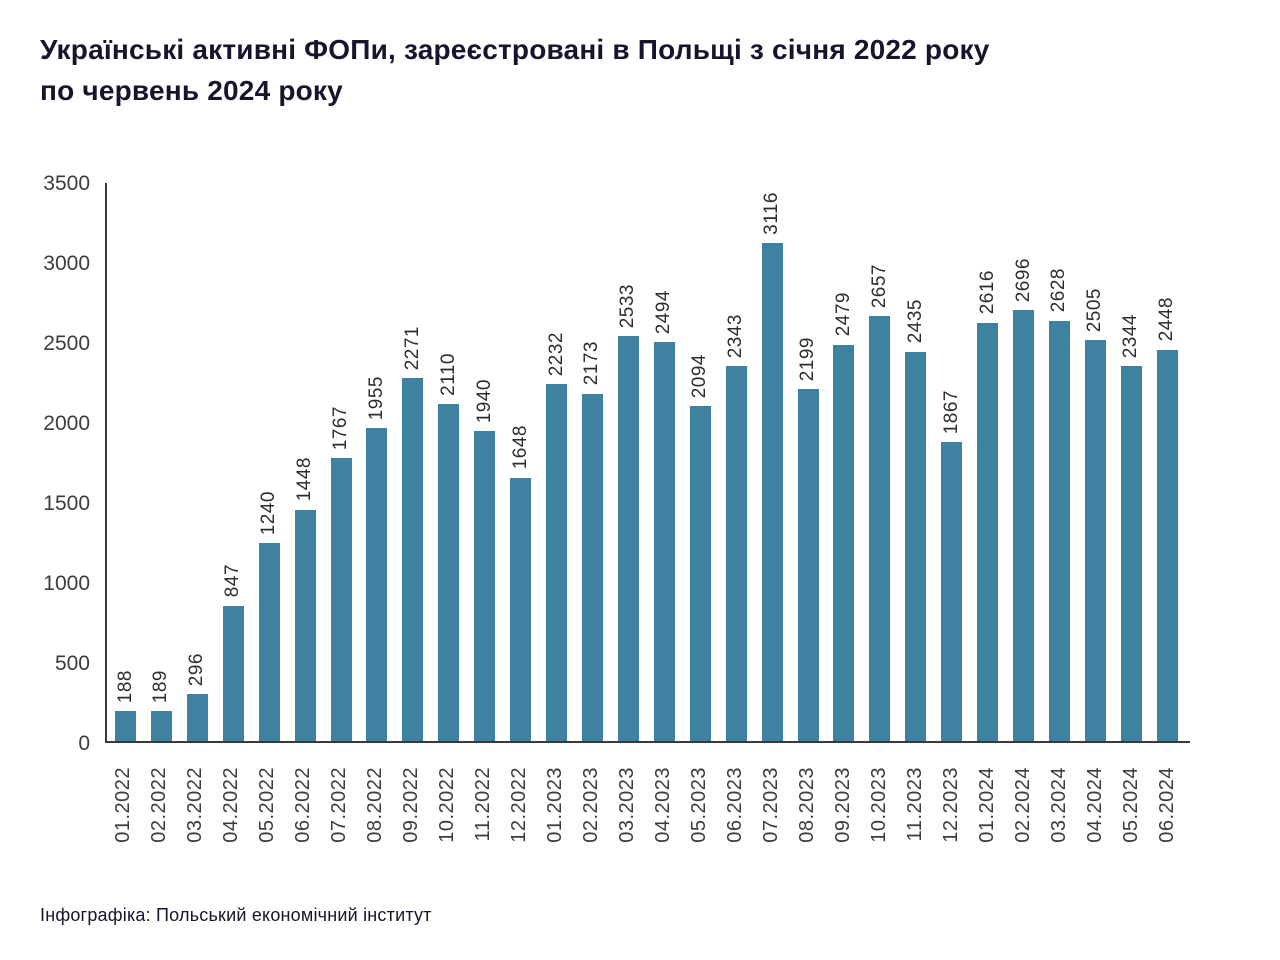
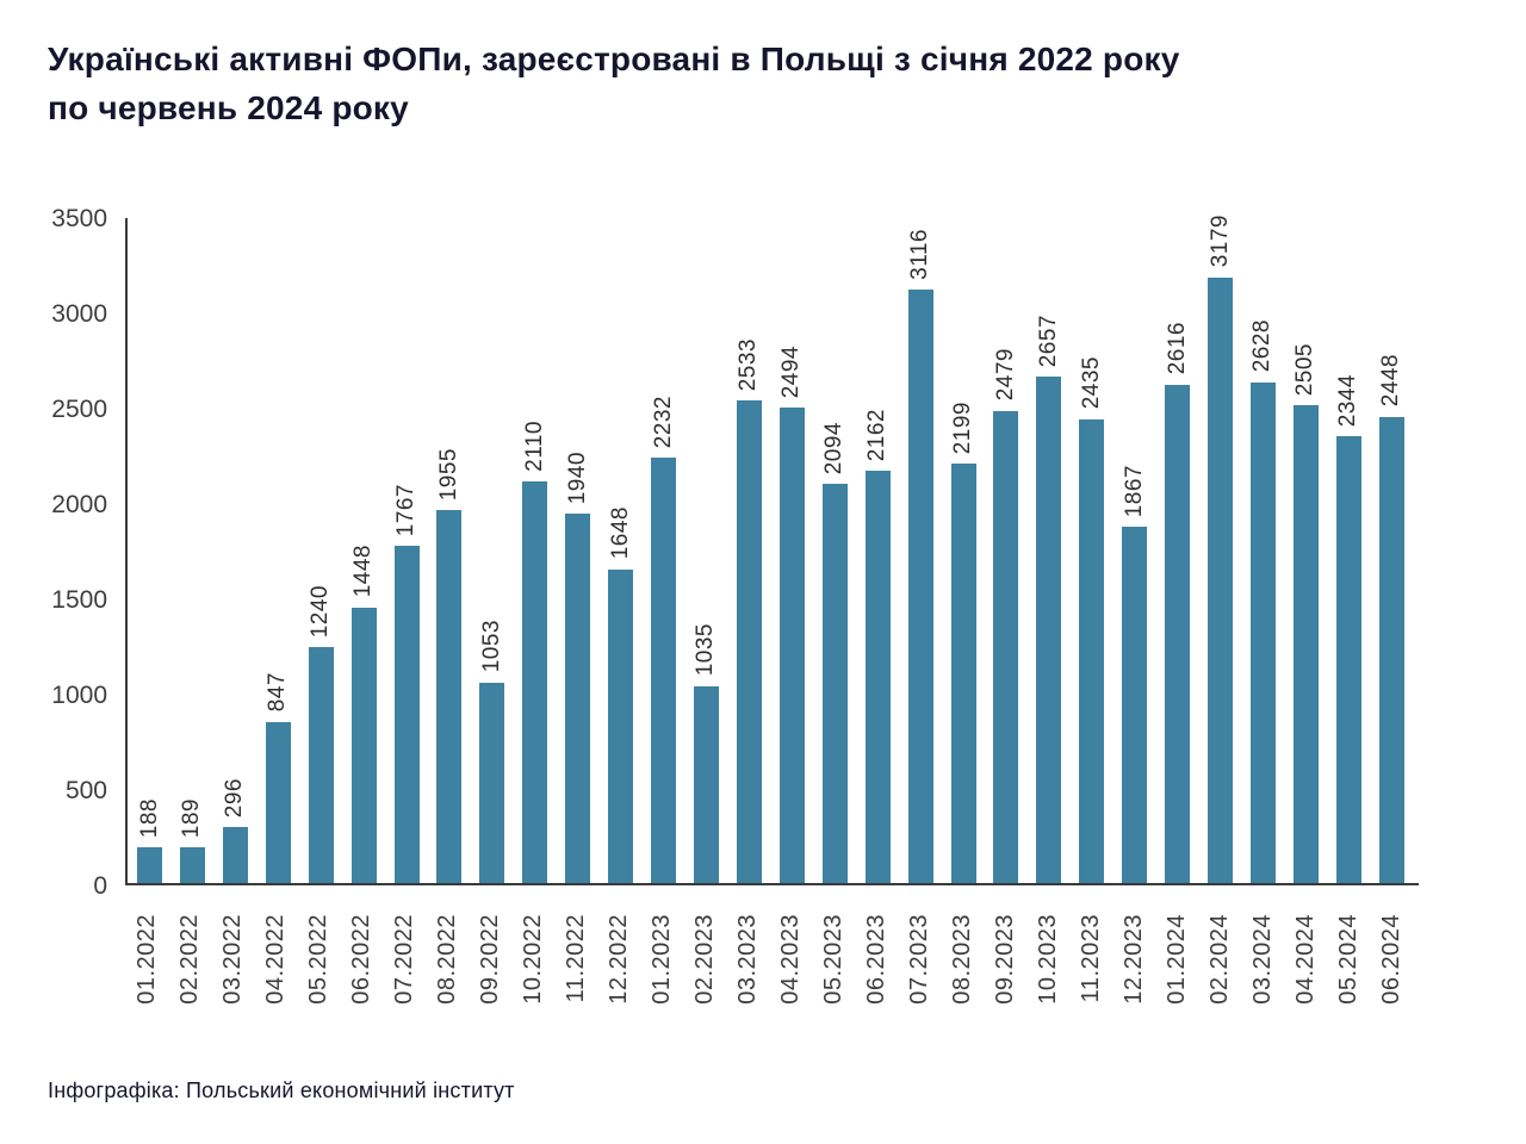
09.2022: 2271 -> 1053
02.2023: 2173 -> 1035
06.2023: 2343 -> 2162
02.2024: 2696 -> 3179
